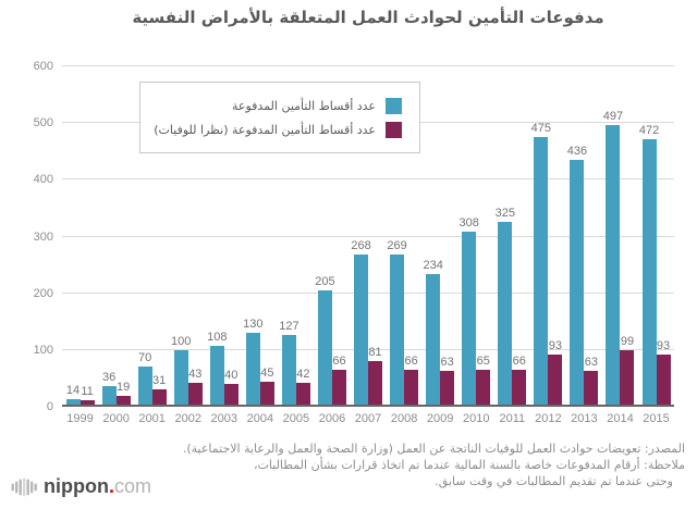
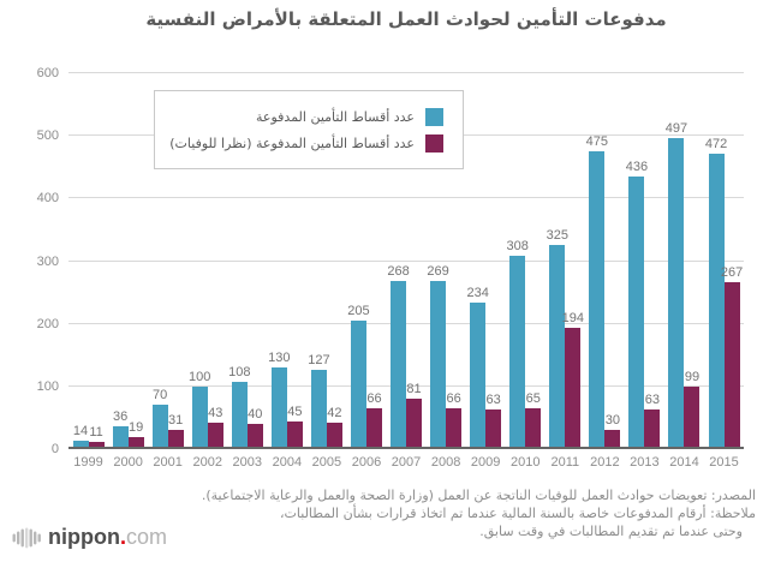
عدد أقساط التأمين المدفوعة (نظرا للوفيات)/2011: 66 -> 194
عدد أقساط التأمين المدفوعة (نظرا للوفيات)/2012: 93 -> 30
عدد أقساط التأمين المدفوعة (نظرا للوفيات)/2015: 93 -> 267
